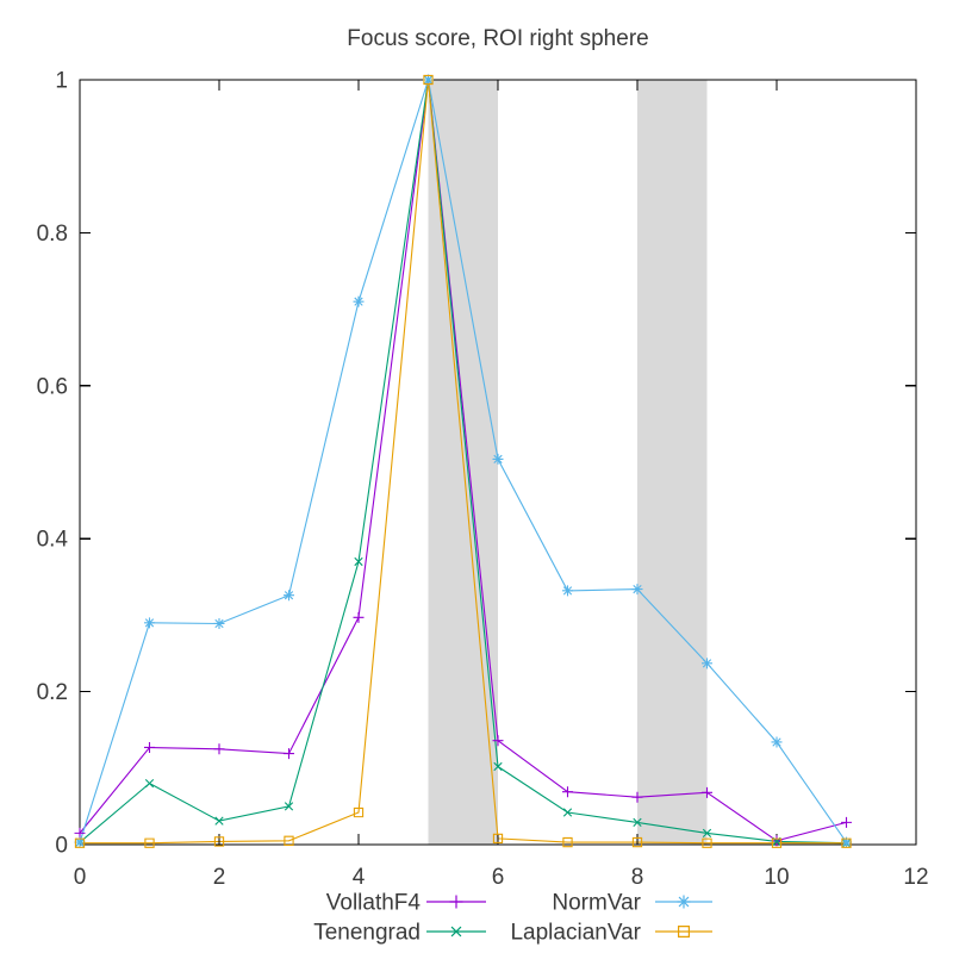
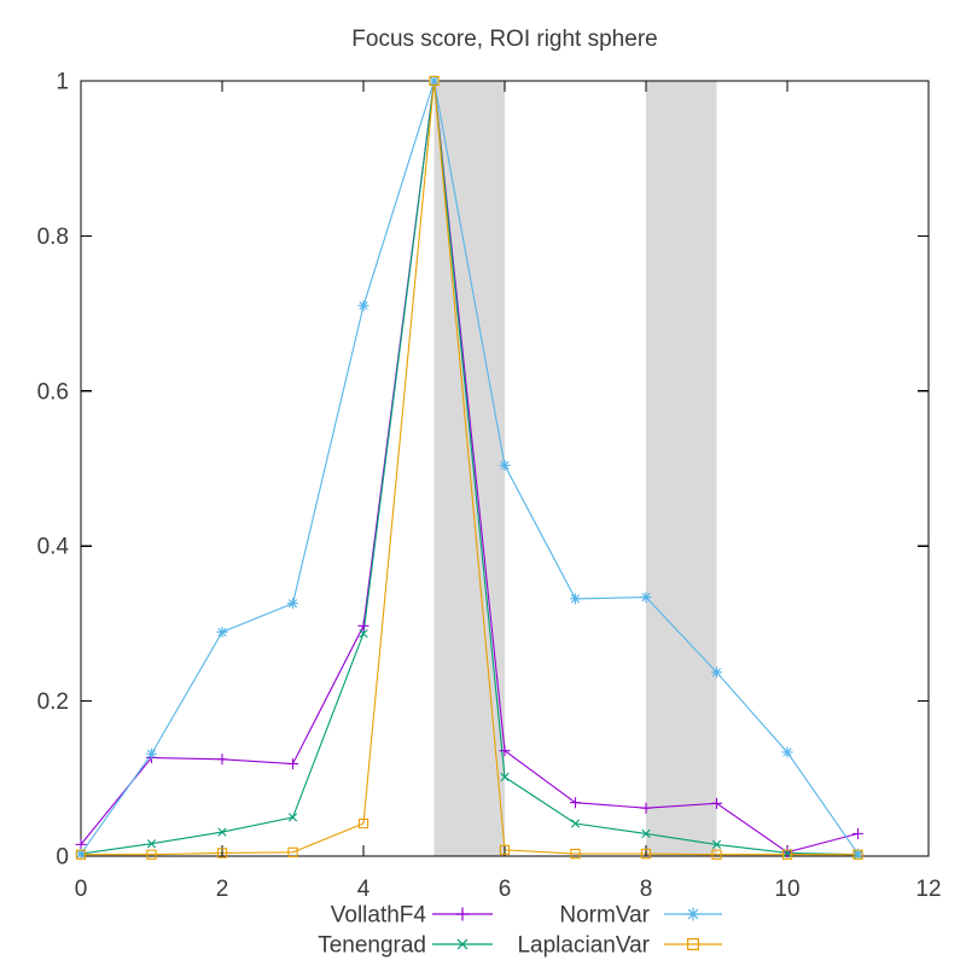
Tenengrad/1: 0.08 -> 0.02
NormVar/1: 0.29 -> 0.13
Tenengrad/4: 0.37 -> 0.29
